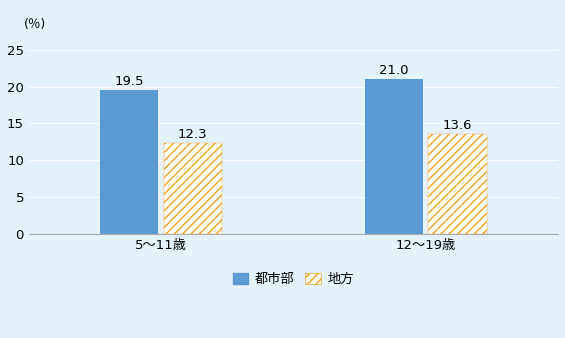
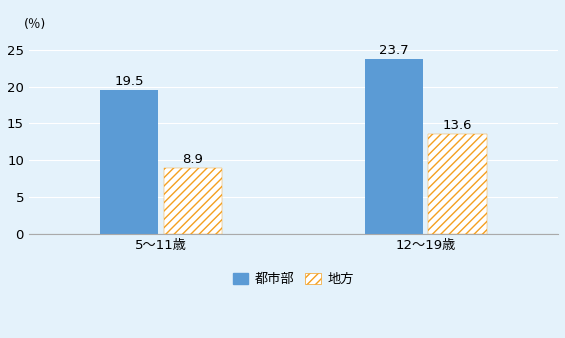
地方/5～11歳: 12.3 -> 8.9
都市部/12～19歳: 21.0 -> 23.7
